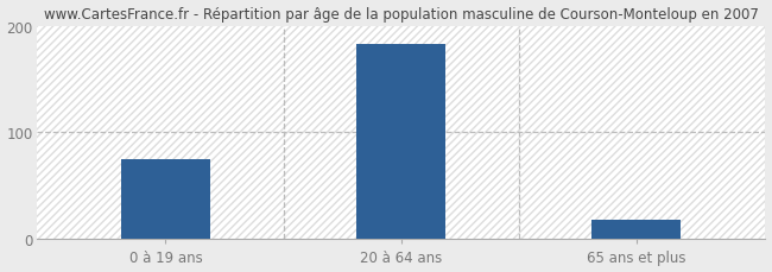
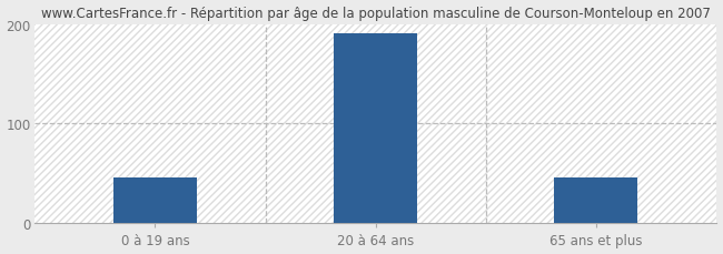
0 à 19 ans: 75 -> 46
20 à 64 ans: 183 -> 190
65 ans et plus: 18 -> 46
